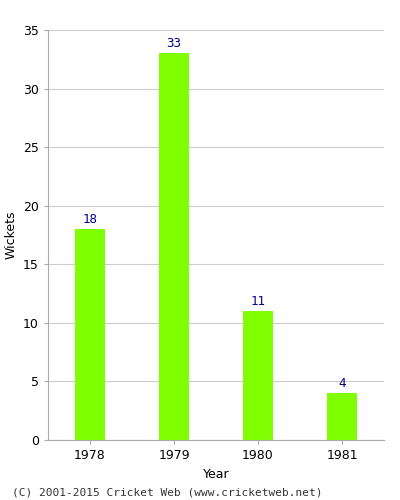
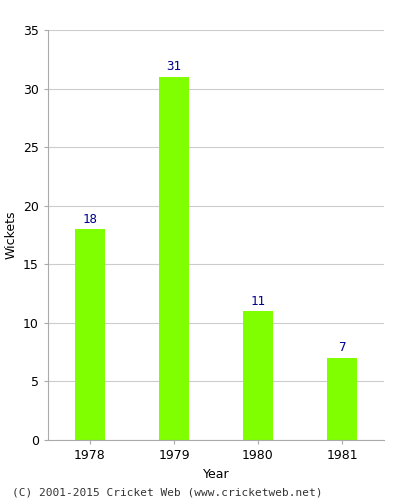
1979: 33 -> 31
1981: 4 -> 7
